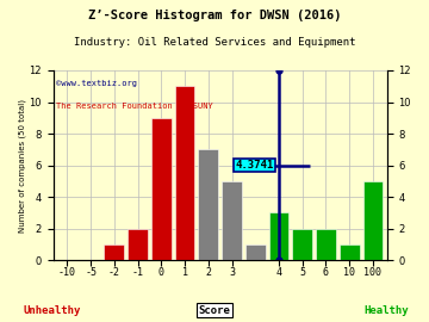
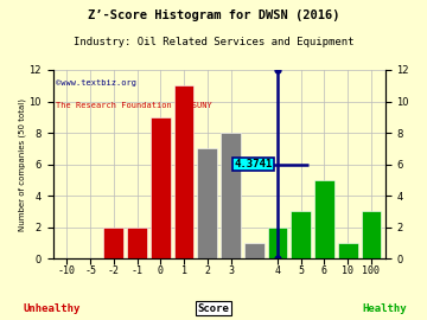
-2: 1 -> 2
3: 5 -> 8
4: 3 -> 2
5: 2 -> 3
6: 2 -> 5
100: 5 -> 3
